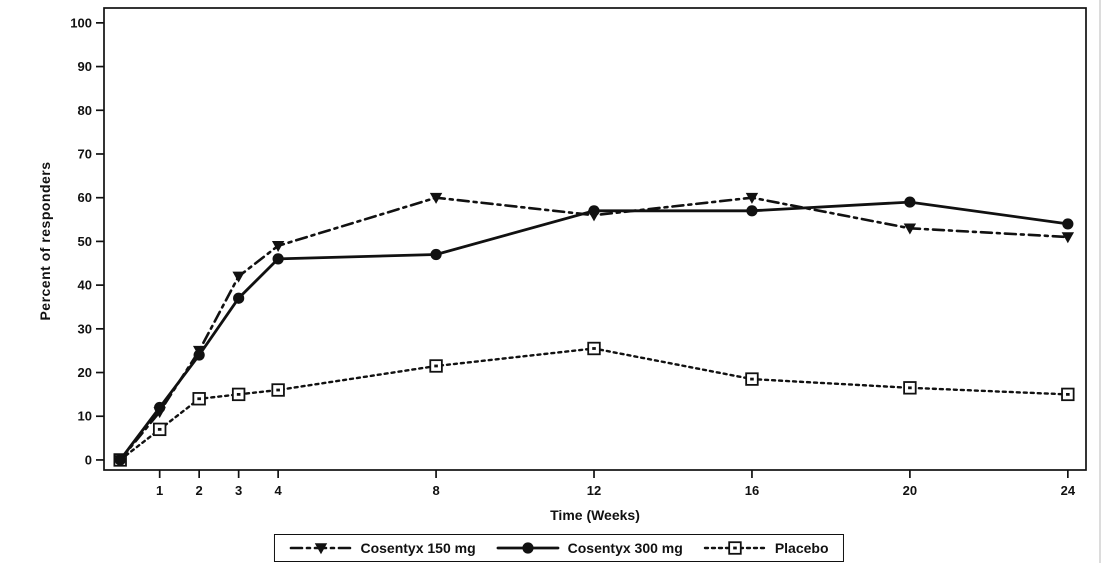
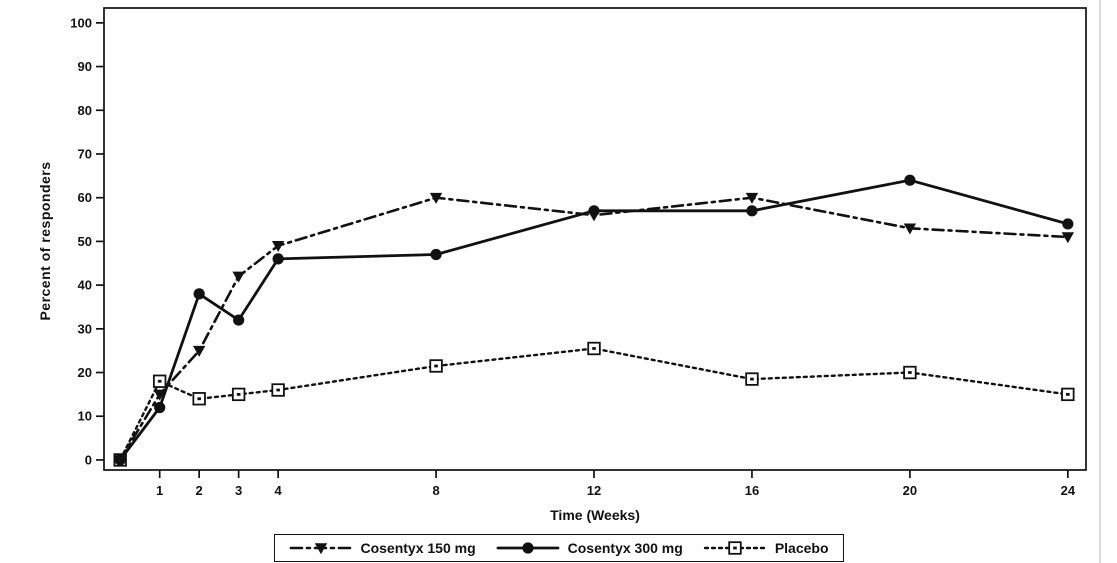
Cosentyx 150 mg/1: 11 -> 15
Placebo/1: 7 -> 18
Cosentyx 300 mg/2: 24 -> 38
Cosentyx 300 mg/3: 37 -> 32
Cosentyx 300 mg/20: 59 -> 64
Placebo/20: 16 -> 20
